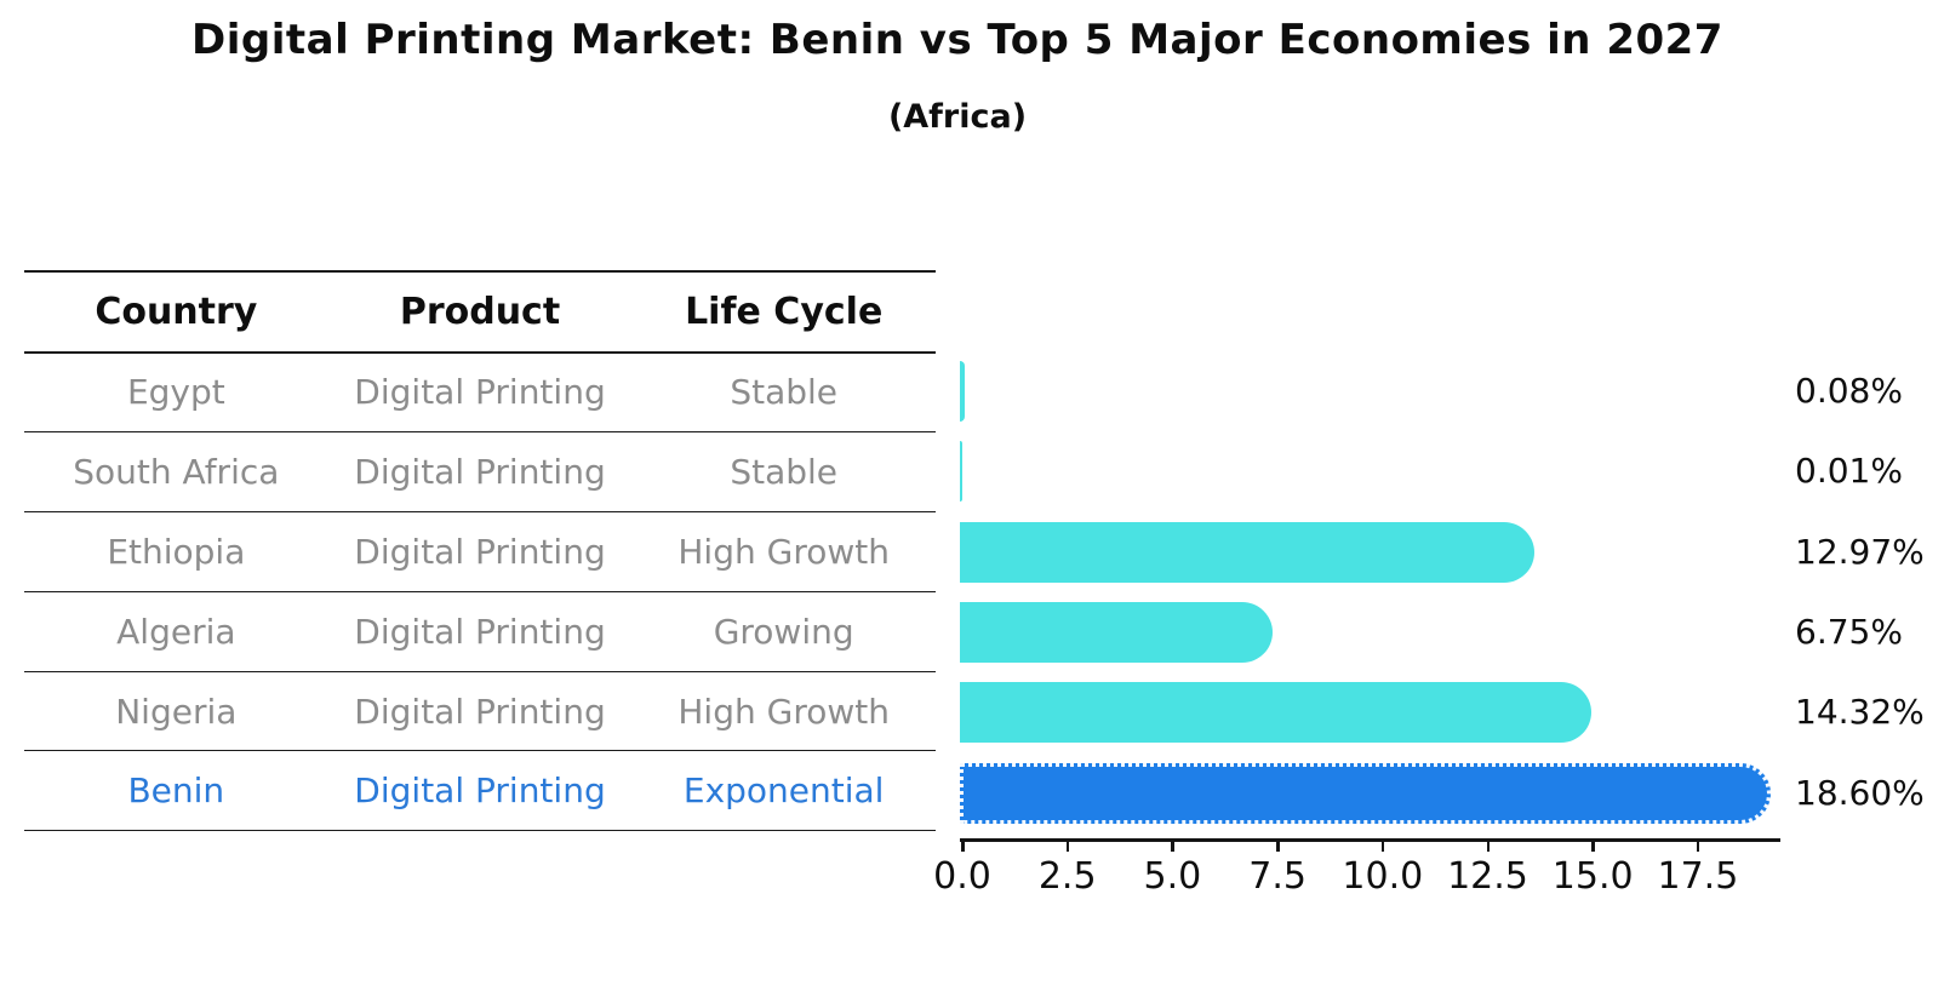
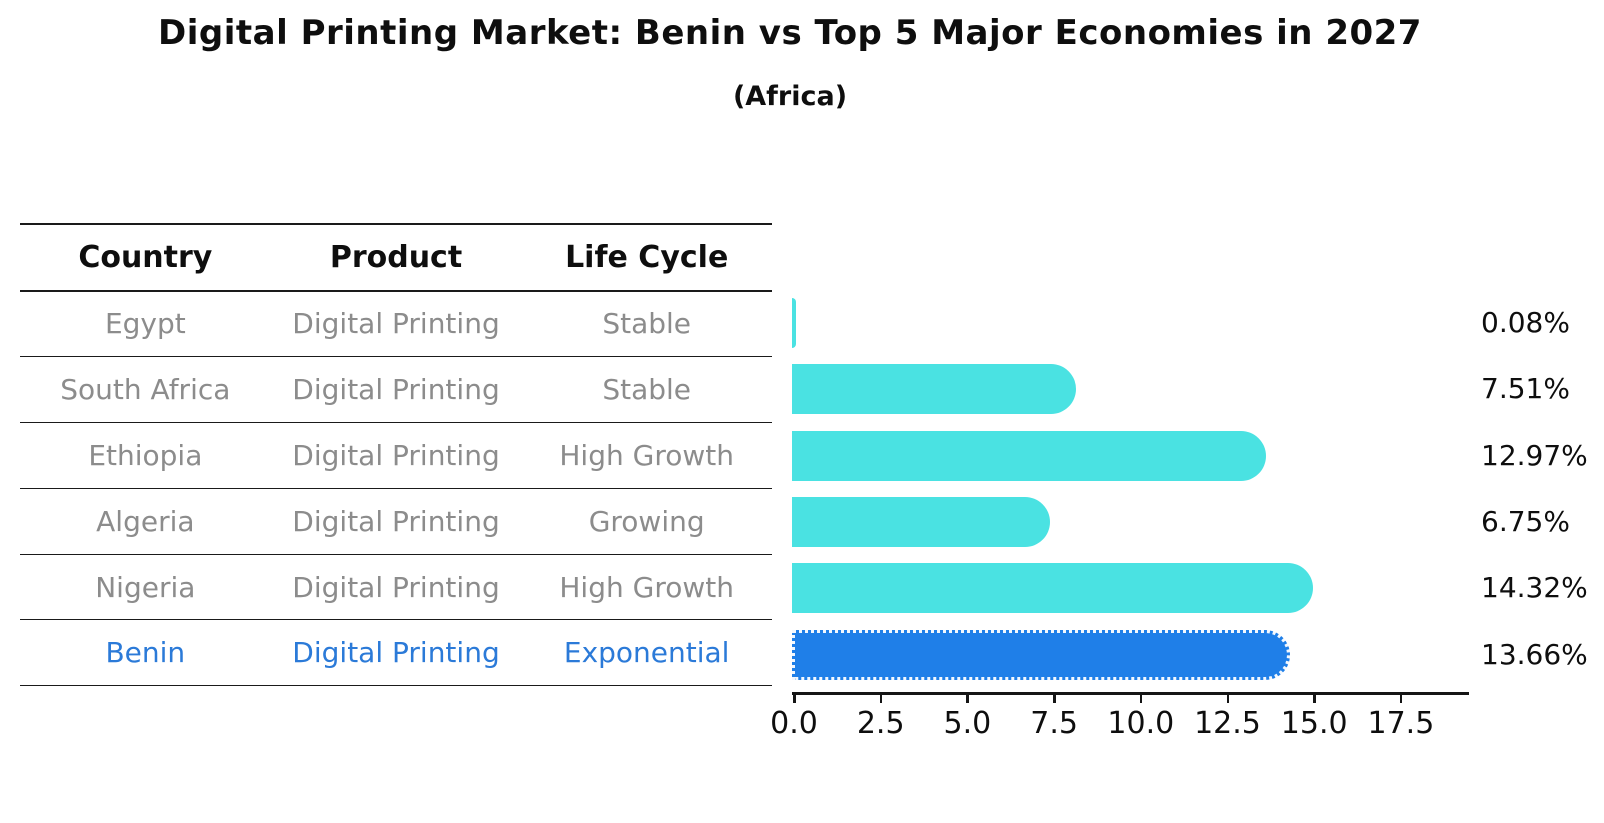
South Africa: 0.01% -> 7.51%
Benin: 18.60% -> 13.66%
